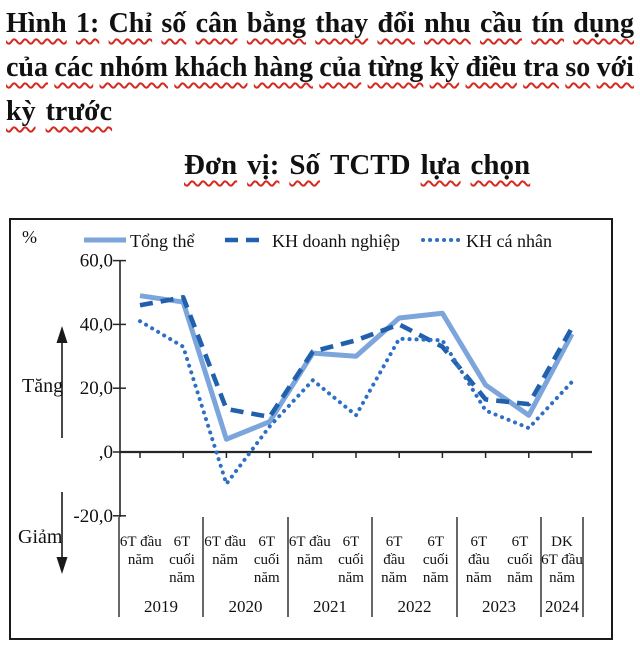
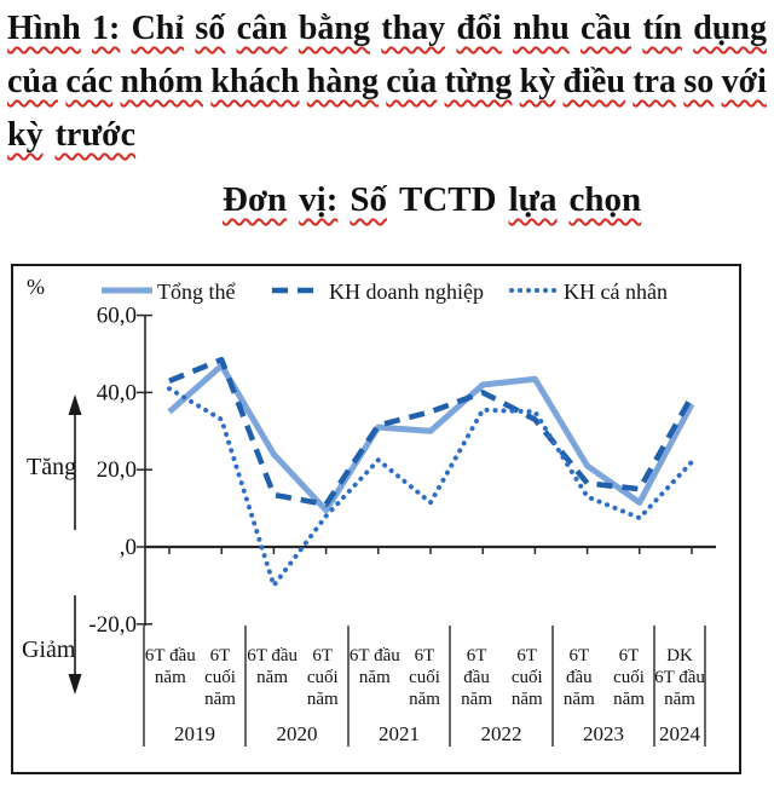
Tổng thể/2019 6T đầu năm: 49 -> 35
KH doanh nghiệp/2019 6T đầu năm: 46 -> 43
Tổng thể/2020 6T đầu năm: 4 -> 24
